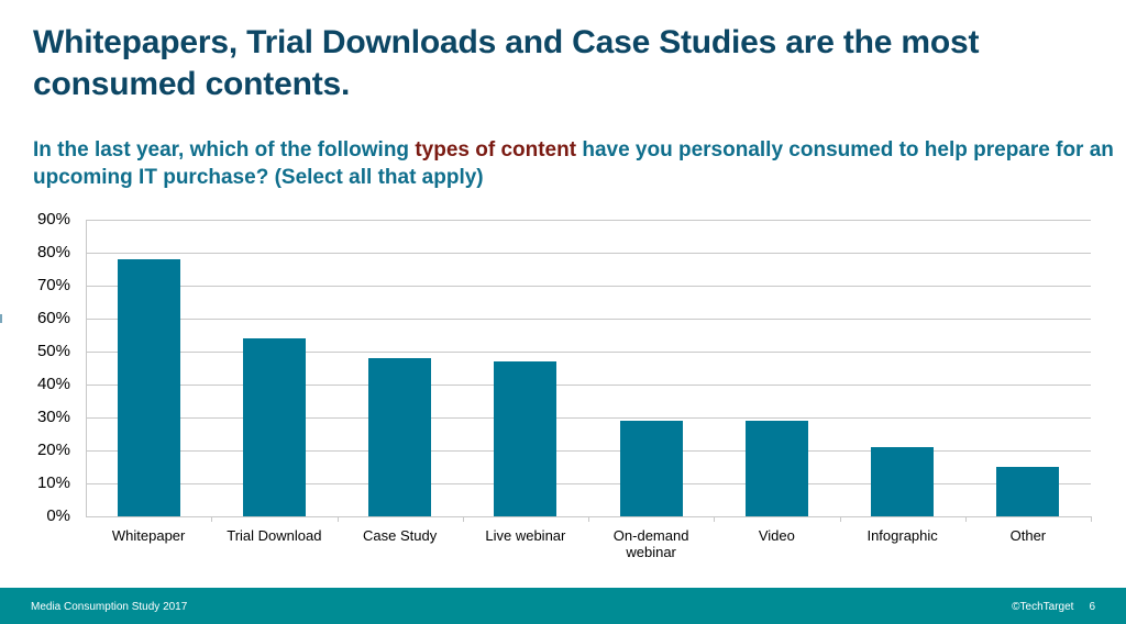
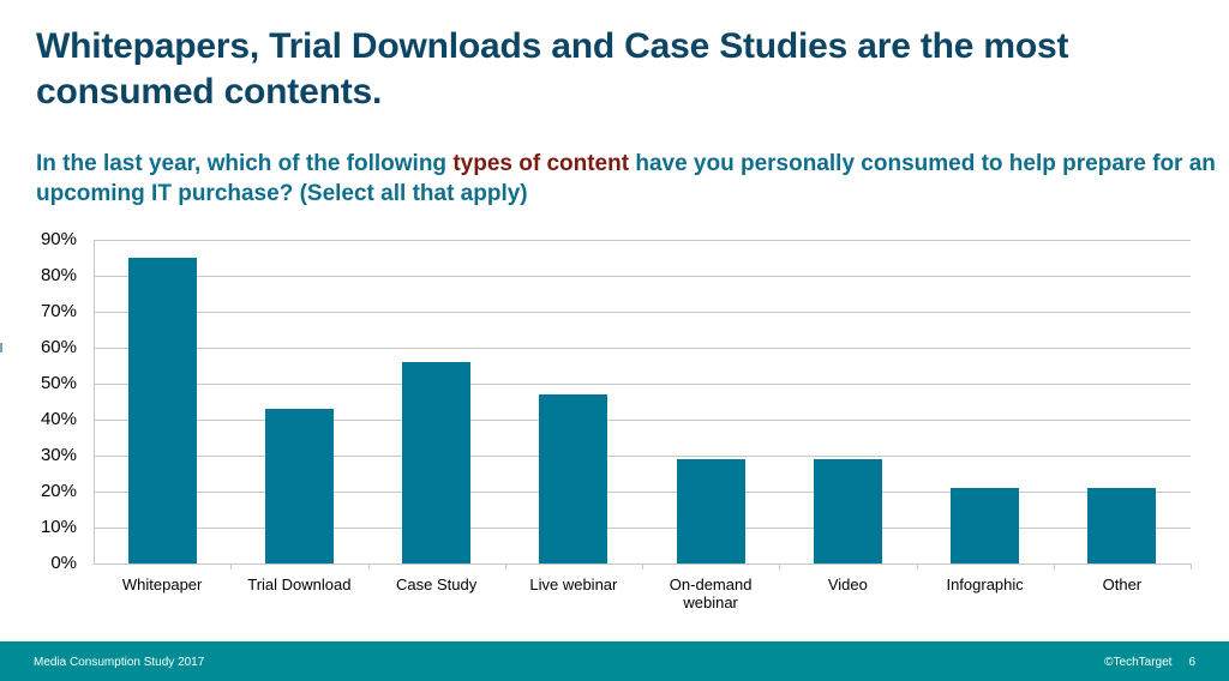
Whitepaper: 78% -> 85%
Trial Download: 54% -> 43%
Case Study: 48% -> 56%
Other: 15% -> 21%
